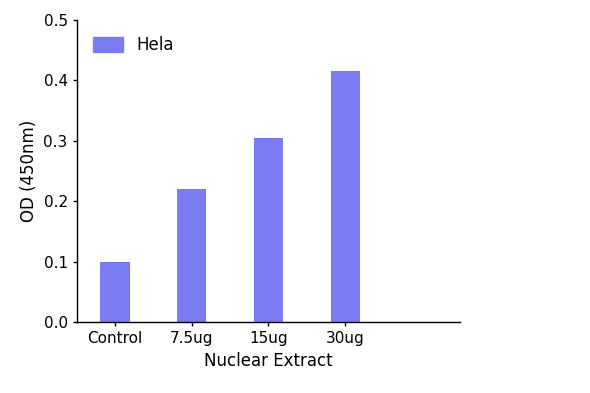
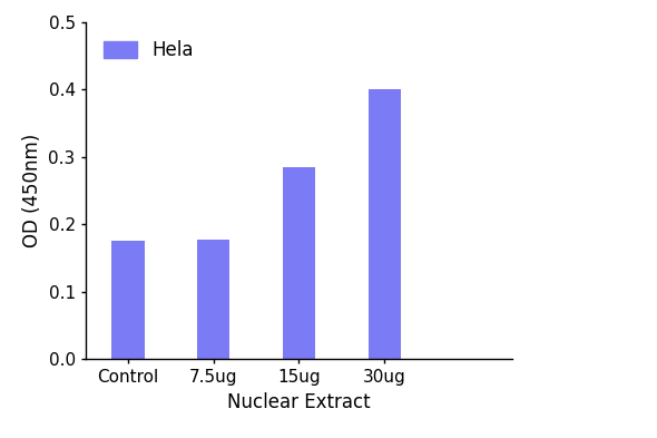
Control: 0.100 -> 0.176
7.5ug: 0.220 -> 0.178
15ug: 0.305 -> 0.284
30ug: 0.415 -> 0.400
